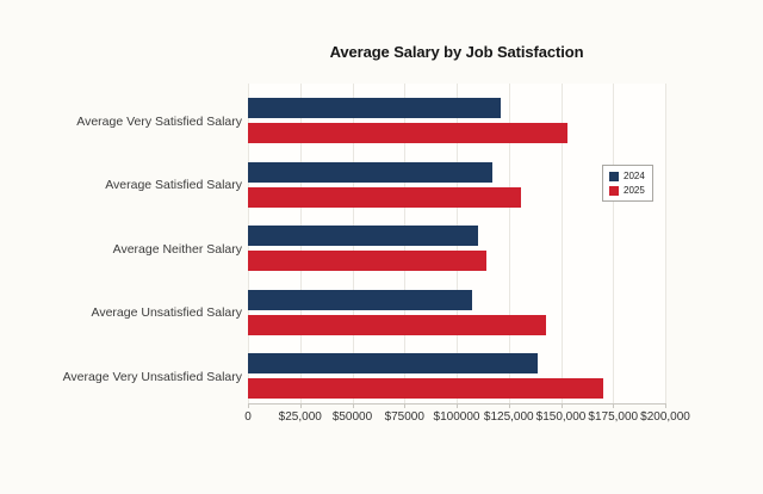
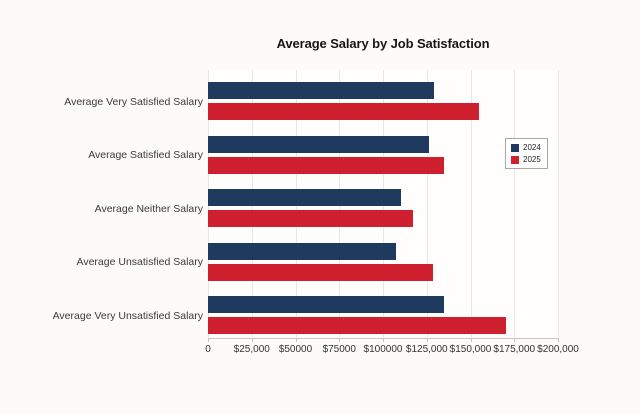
2024/Average Very Satisfied Salary: $121000 -> $129000
2025/Average Very Satisfied Salary: $153000 -> $155000
2024/Average Satisfied Salary: $117000 -> $126000
2025/Average Satisfied Salary: $131000 -> $135000
2025/Average Neither Salary: $114000 -> $117000
2025/Average Unsatisfied Salary: $143000 -> $128000
2024/Average Very Unsatisfied Salary: $139000 -> $135000
